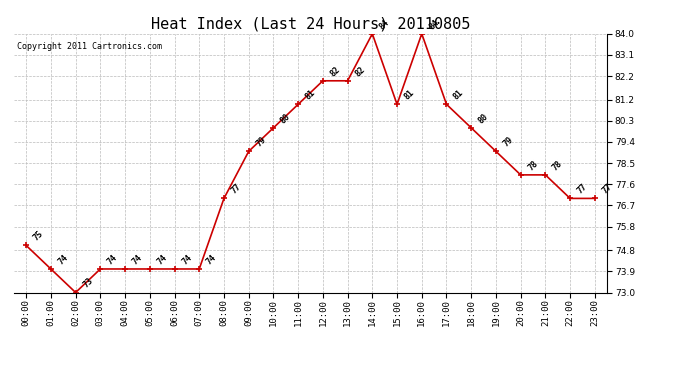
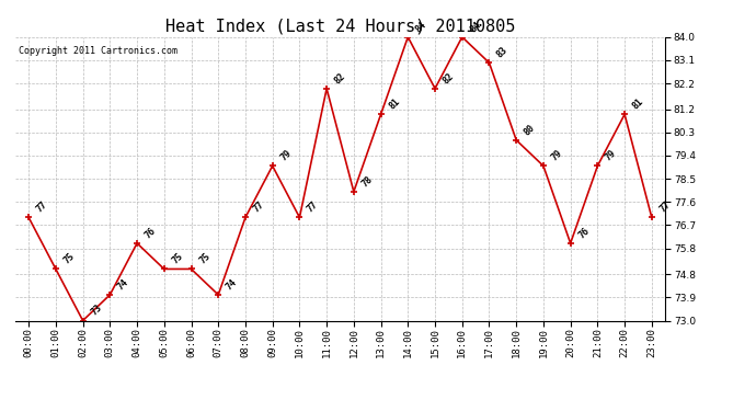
00:00: 75 -> 77
01:00: 74 -> 75
04:00: 74 -> 76
05:00: 74 -> 75
06:00: 74 -> 75
10:00: 80 -> 77
11:00: 81 -> 82
12:00: 82 -> 78
13:00: 82 -> 81
15:00: 81 -> 82
17:00: 81 -> 83
20:00: 78 -> 76
21:00: 78 -> 79
22:00: 77 -> 81
